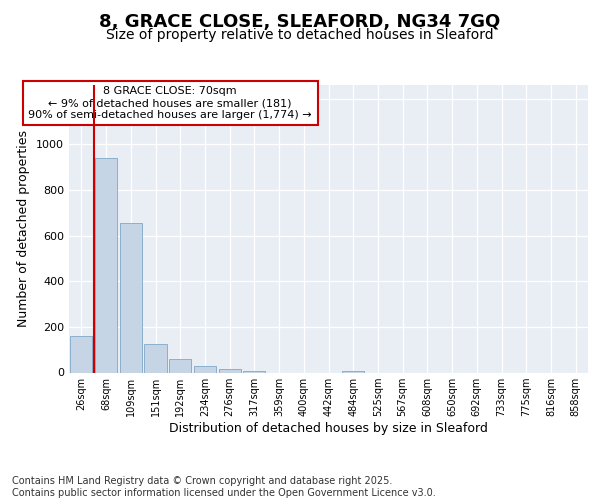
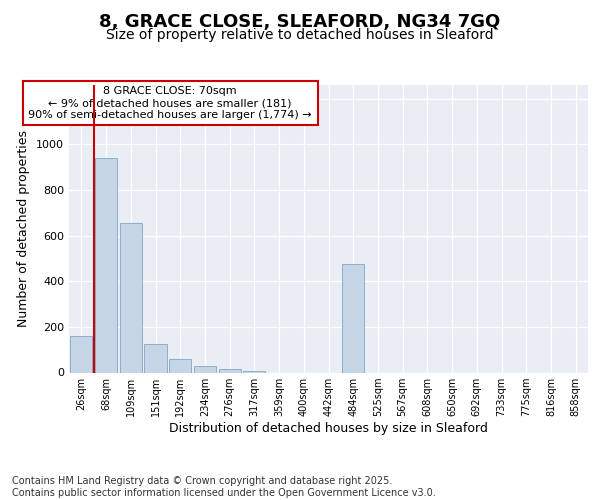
484sqm: 5 -> 475
